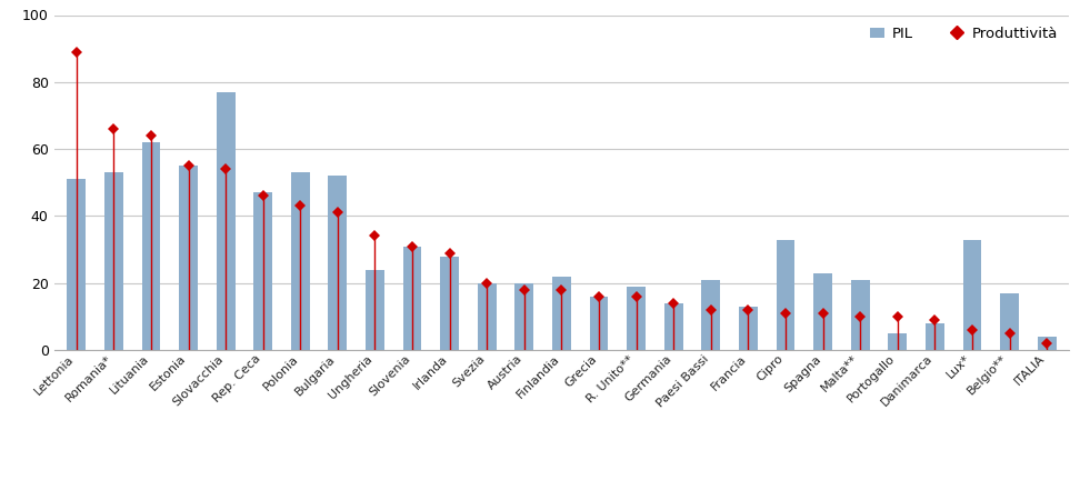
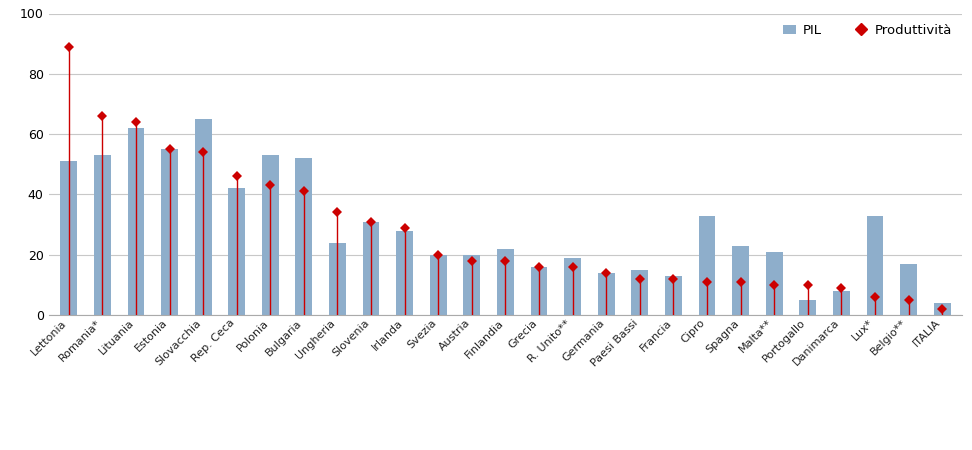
PIL/Slovacchia: 77 -> 65
PIL/Rep. Ceca: 47 -> 42
PIL/Paesi Bassi: 21 -> 15
